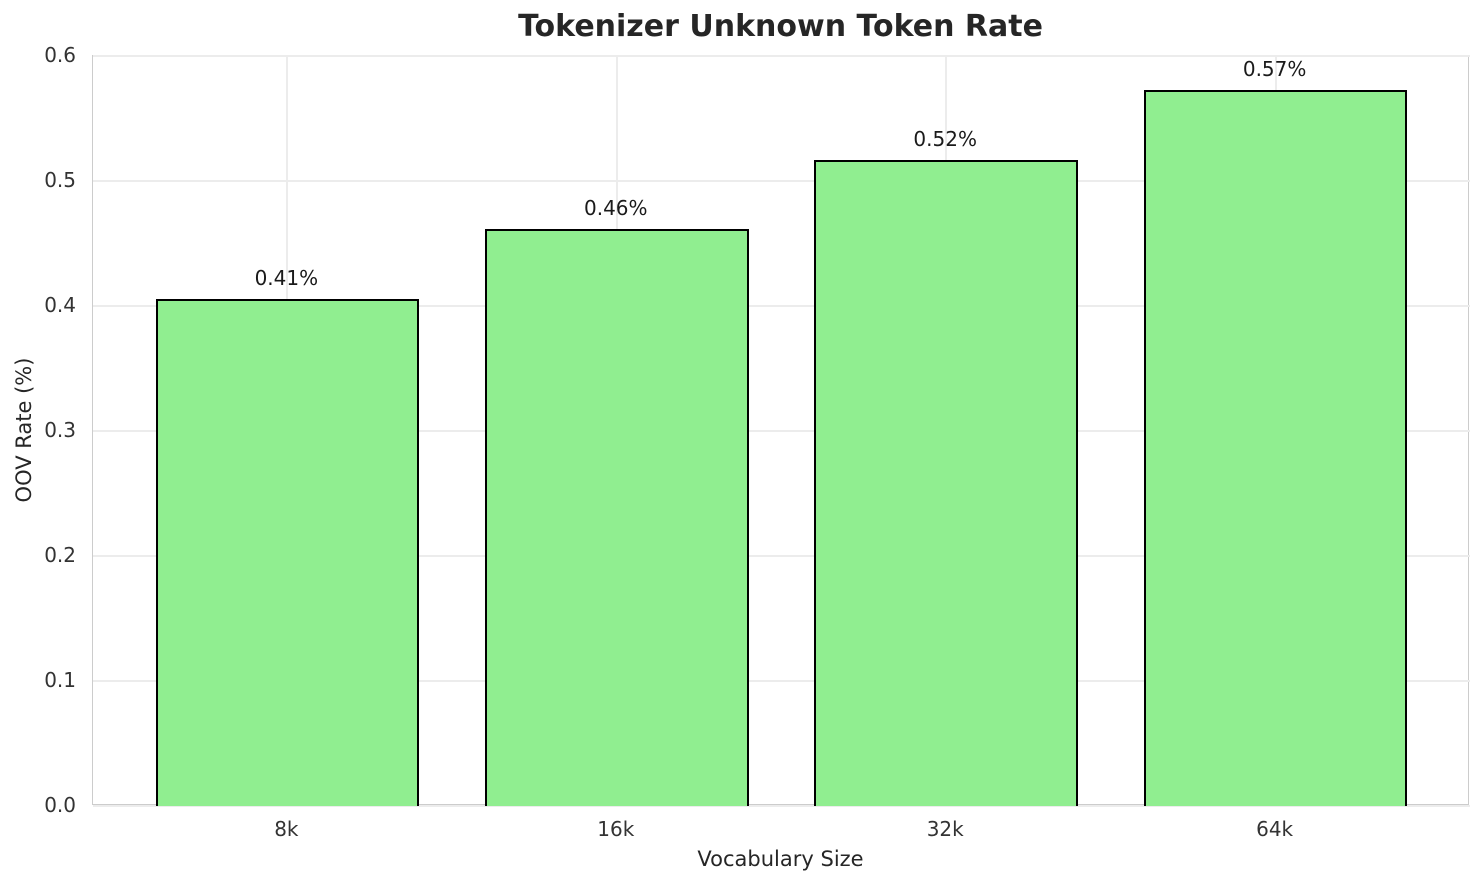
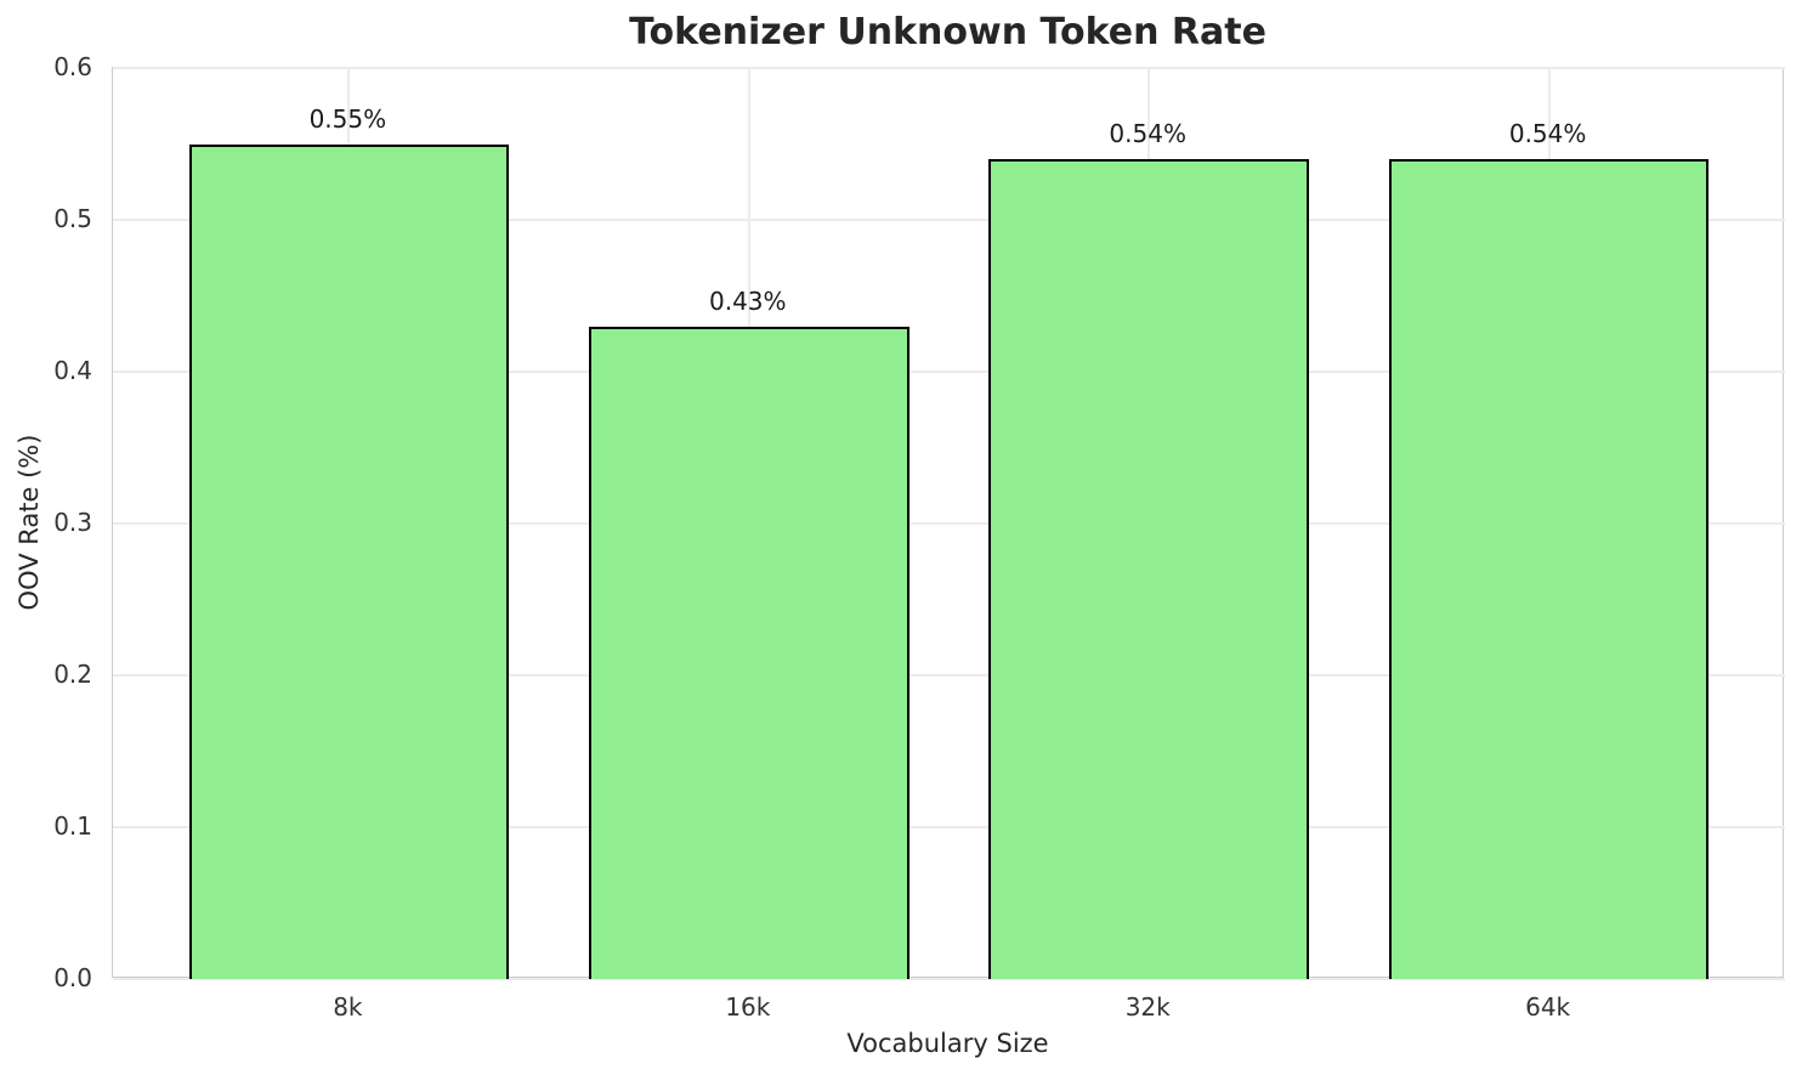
8k: 0.41% -> 0.55%
16k: 0.46% -> 0.43%
32k: 0.52% -> 0.54%
64k: 0.57% -> 0.54%
